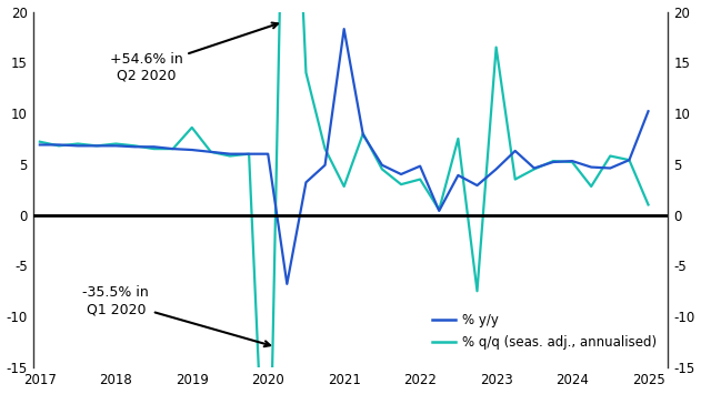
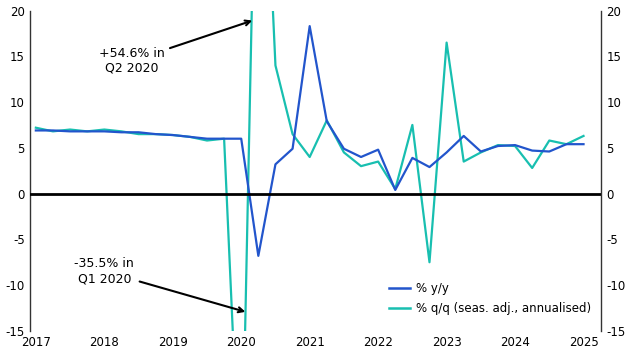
% q/q (seas. adj., annualised)/2019: 8.6 -> 6.4
% q/q (seas. adj., annualised)/2021: 2.8 -> 4.0
% y/y/2025: 10.2 -> 5.4
% q/q (seas. adj., annualised)/2025: 1.0 -> 6.3
